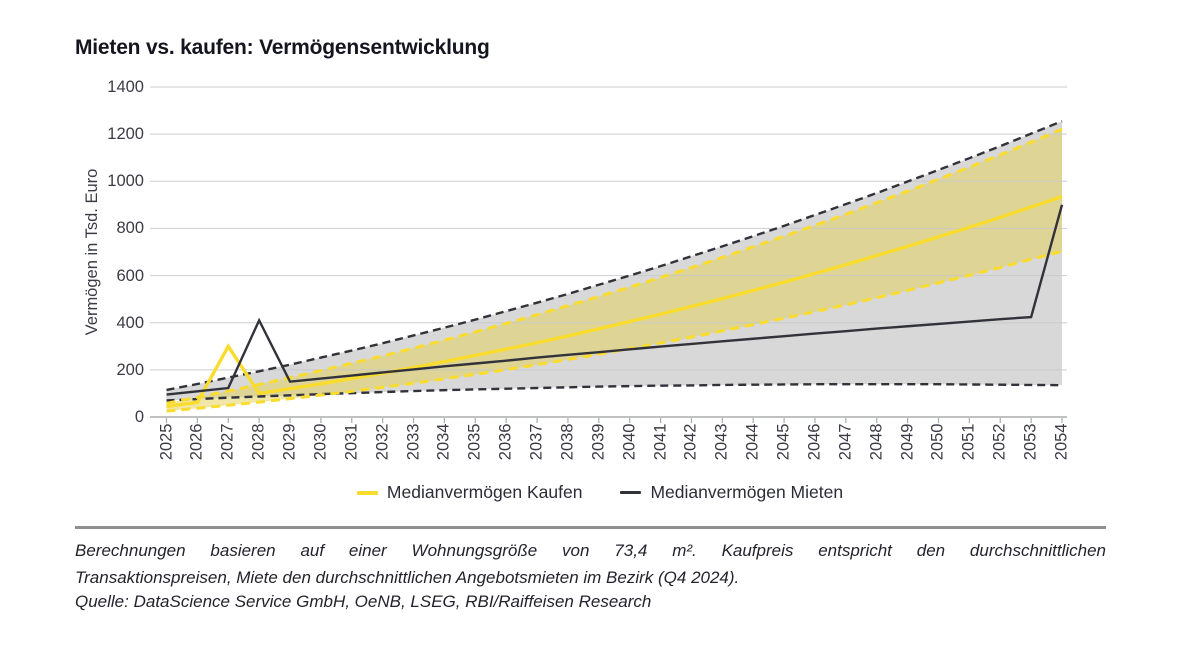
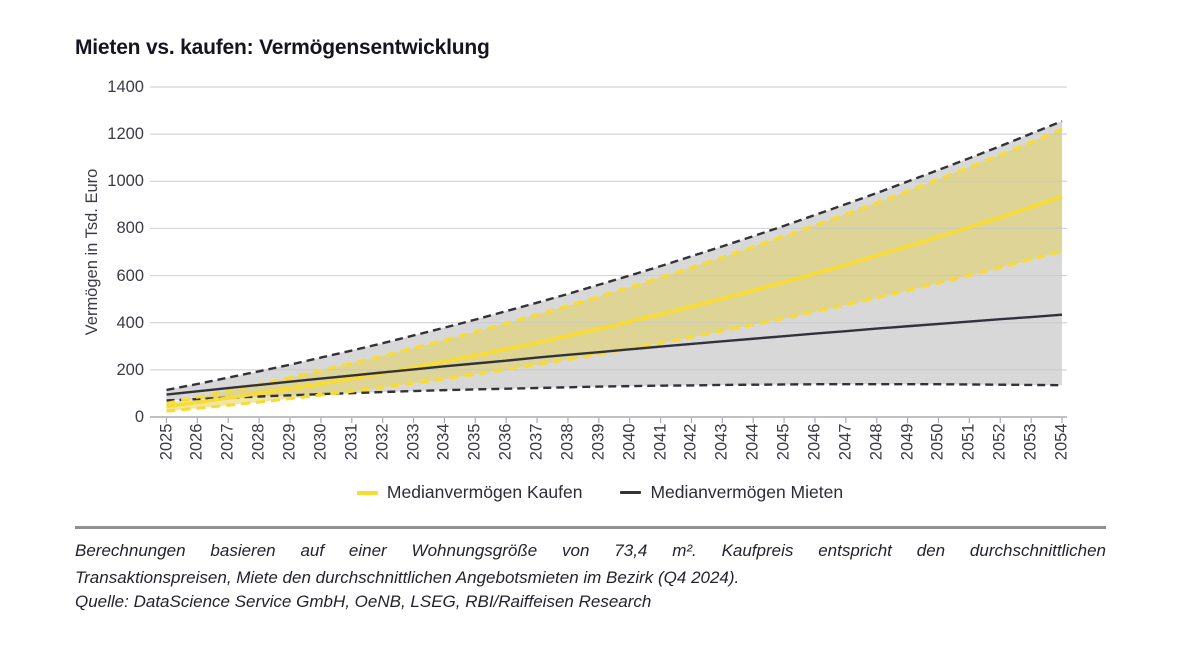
Medianvermögen Kaufen/2027: 300 -> 80
Medianvermögen Mieten/2028: 410 -> 140
Medianvermögen Mieten/2054: 900 -> 430
